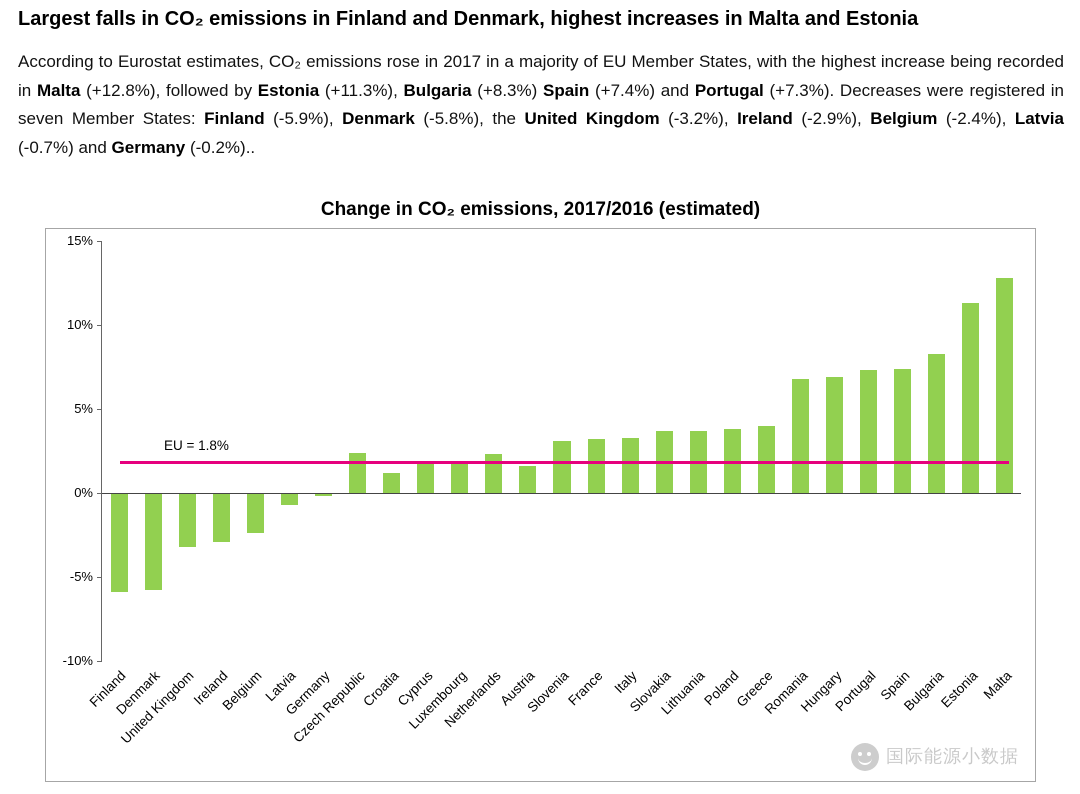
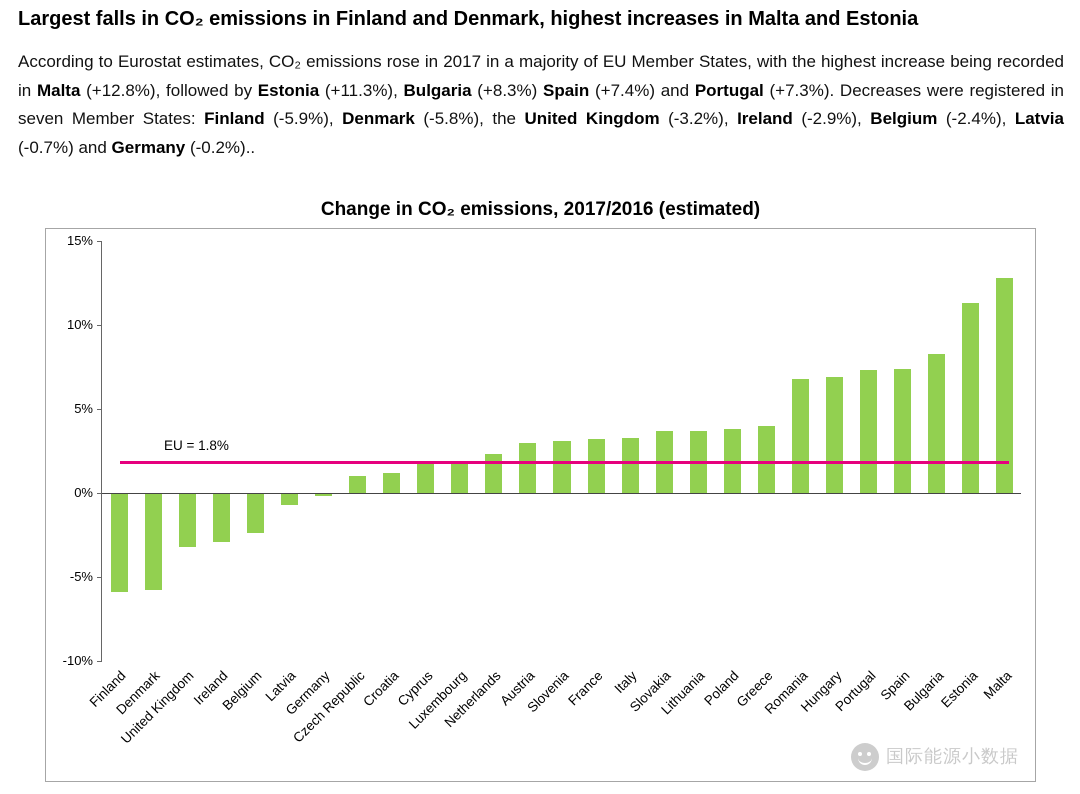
Czech Republic: 2.4% -> 1.0%
Austria: 1.6% -> 3.0%
